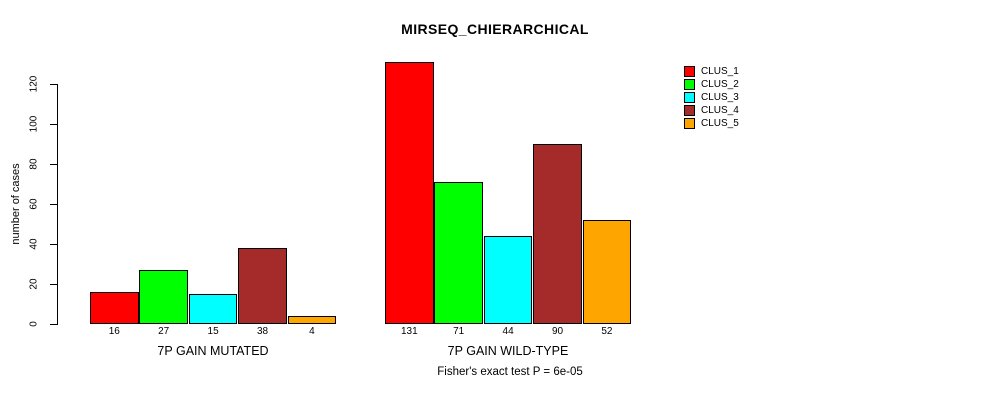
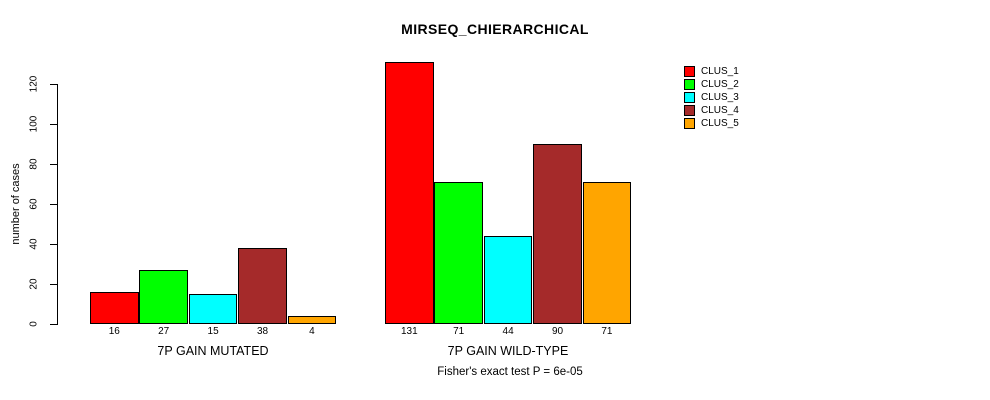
CLUS_5/7P GAIN WILD-TYPE: 52 -> 71
